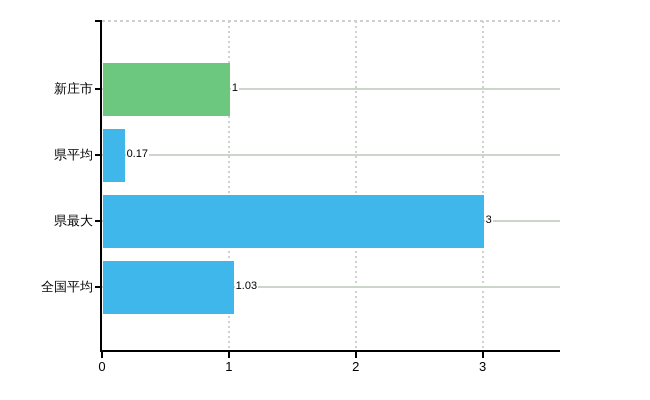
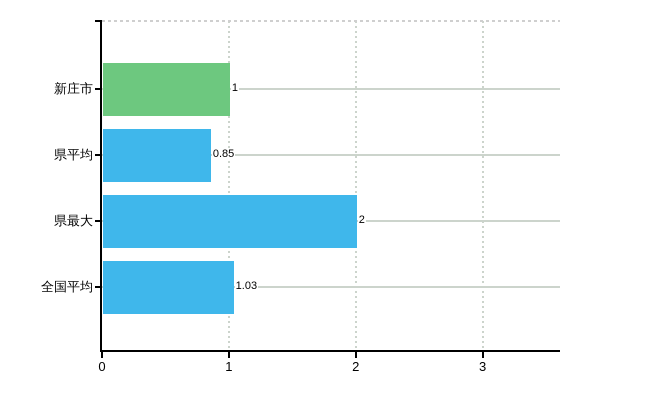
県平均: 0.17 -> 0.85
県最大: 3 -> 2
